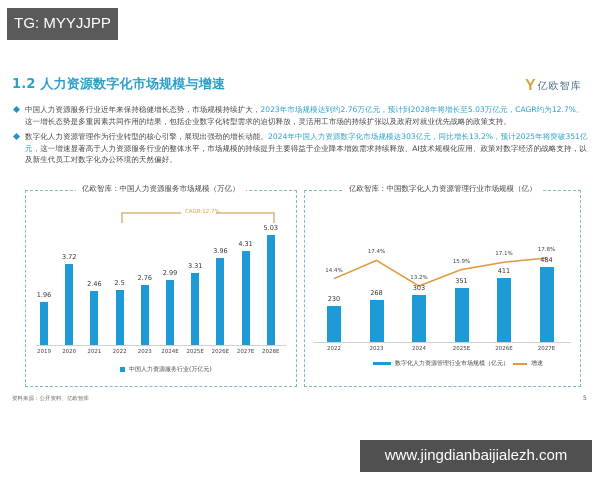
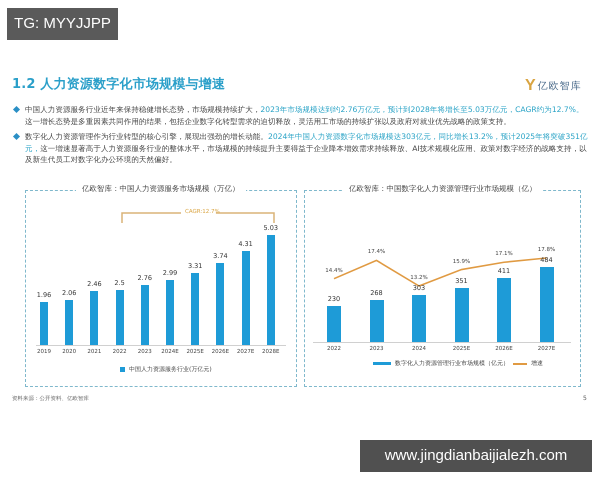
亿欧智库：中国人力资源服务市场规模（万亿）/2020: 3.72 -> 2.06
亿欧智库：中国人力资源服务市场规模（万亿）/2026E: 3.96 -> 3.74
